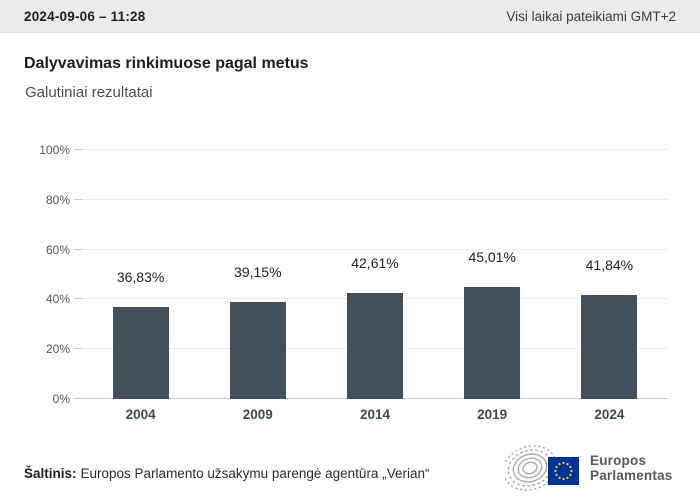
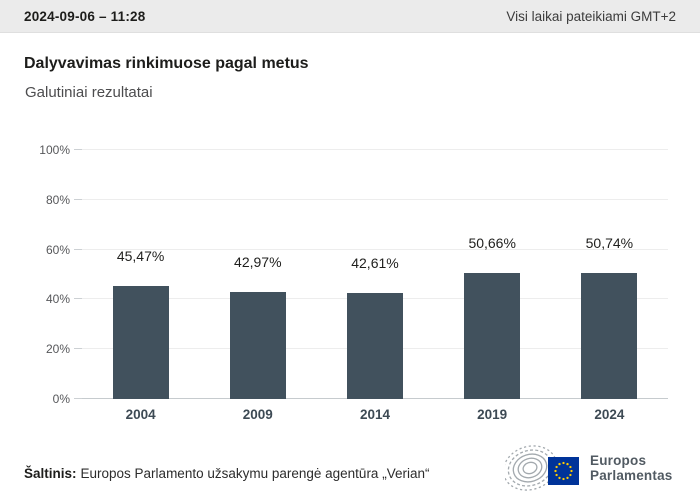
2004: 36,83% -> 45,47%
2009: 39,15% -> 42,97%
2019: 45,01% -> 50,66%
2024: 41,84% -> 50,74%
